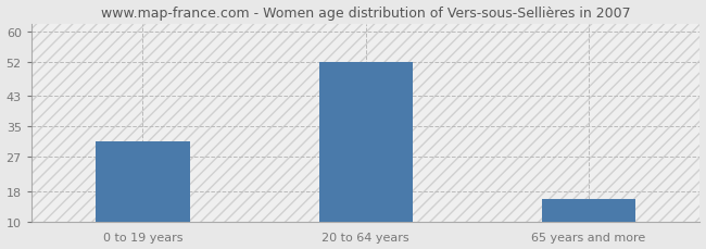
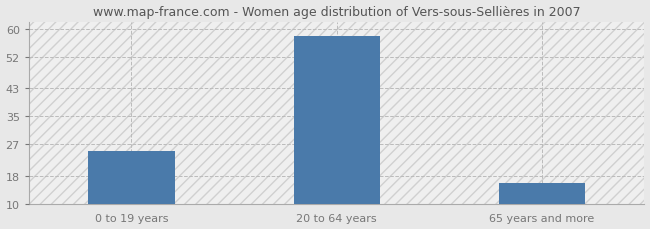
0 to 19 years: 31 -> 25
20 to 64 years: 52 -> 58
